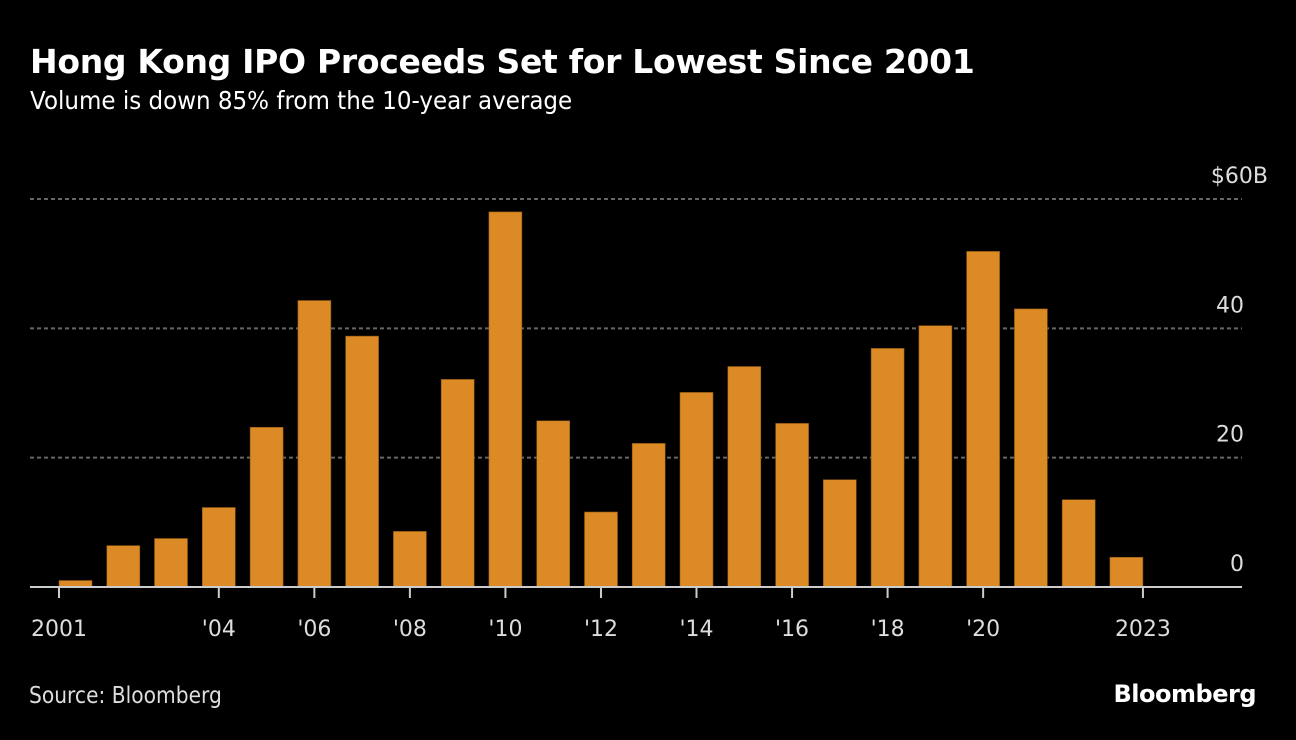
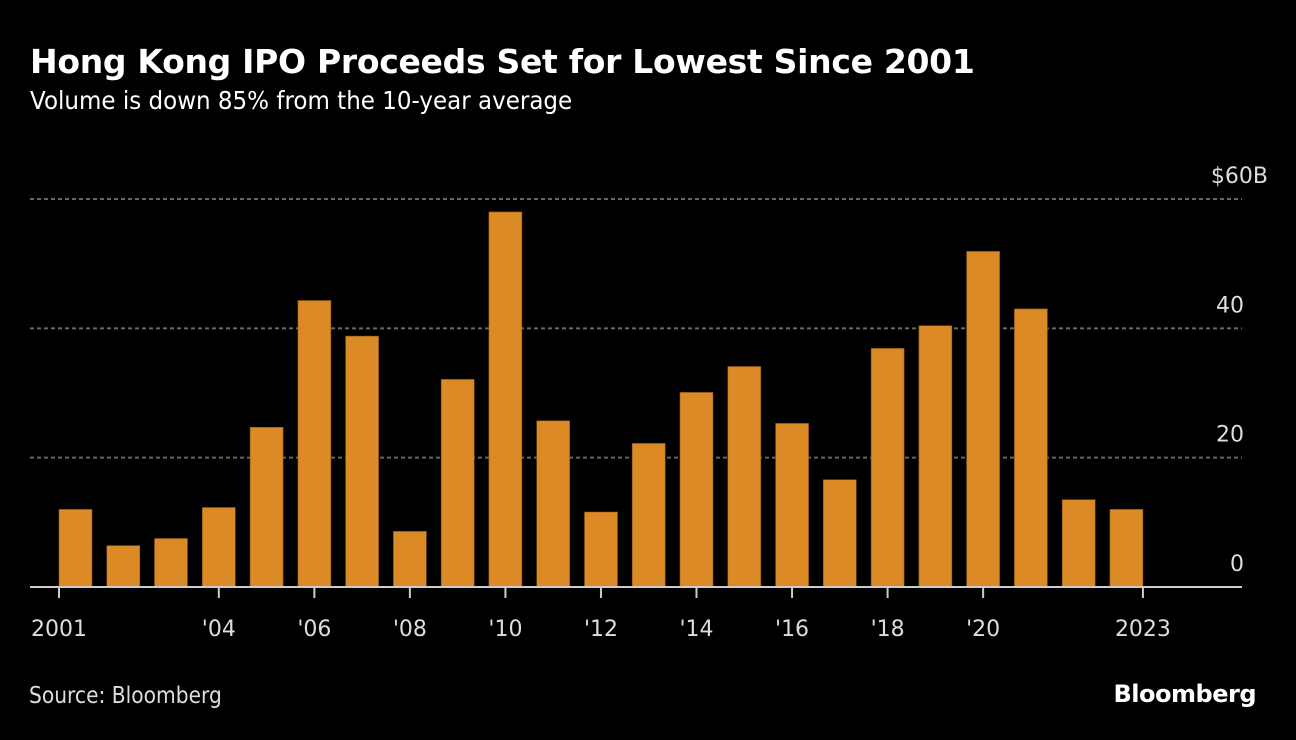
2001: 1 -> 12
2023: 5 -> 12
